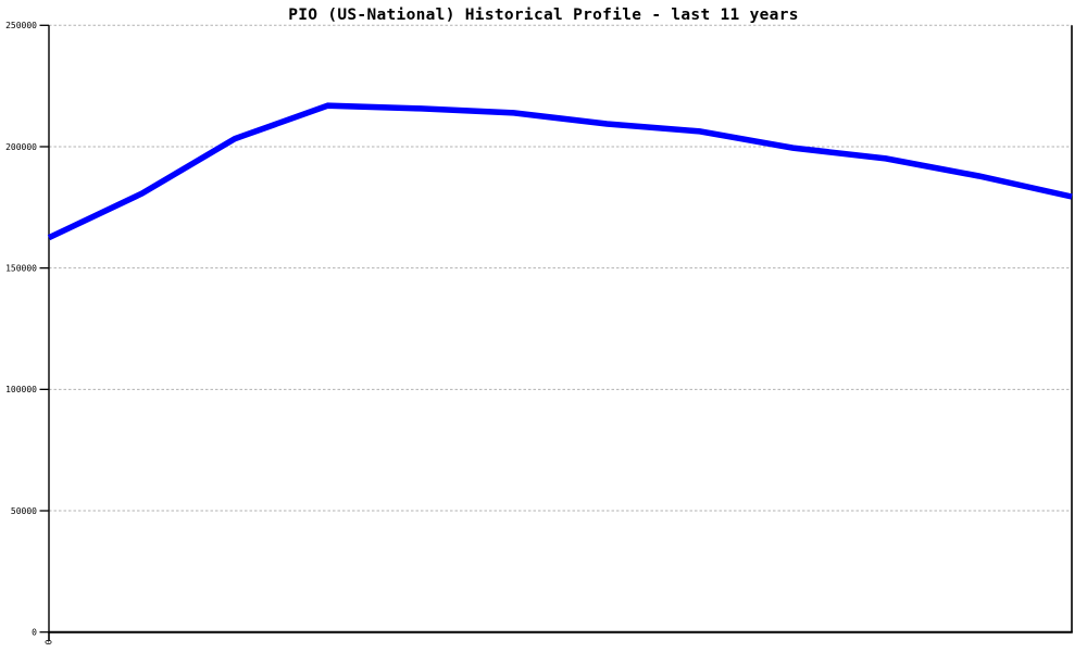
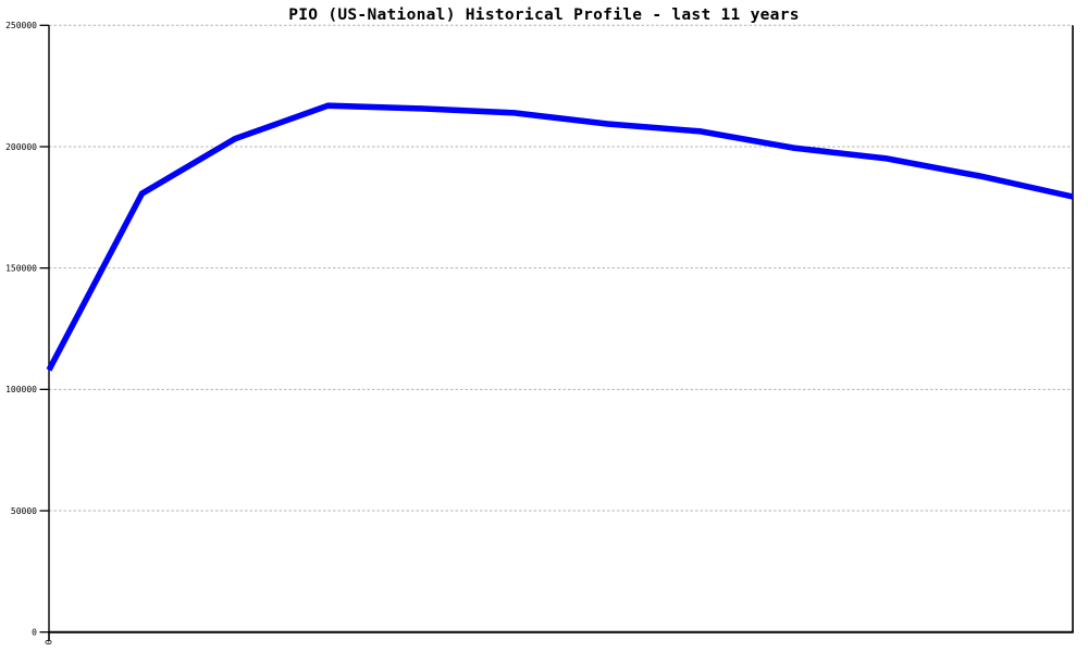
0: 162000 -> 108000
